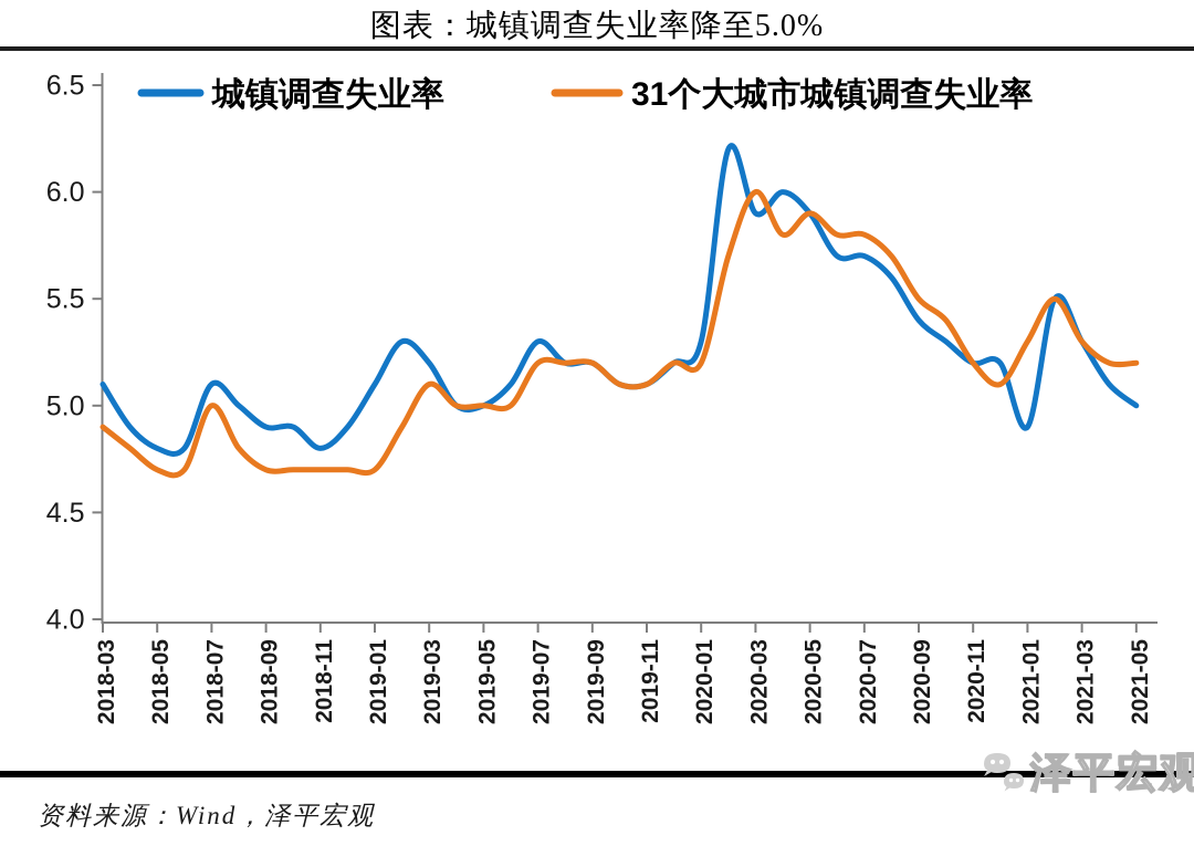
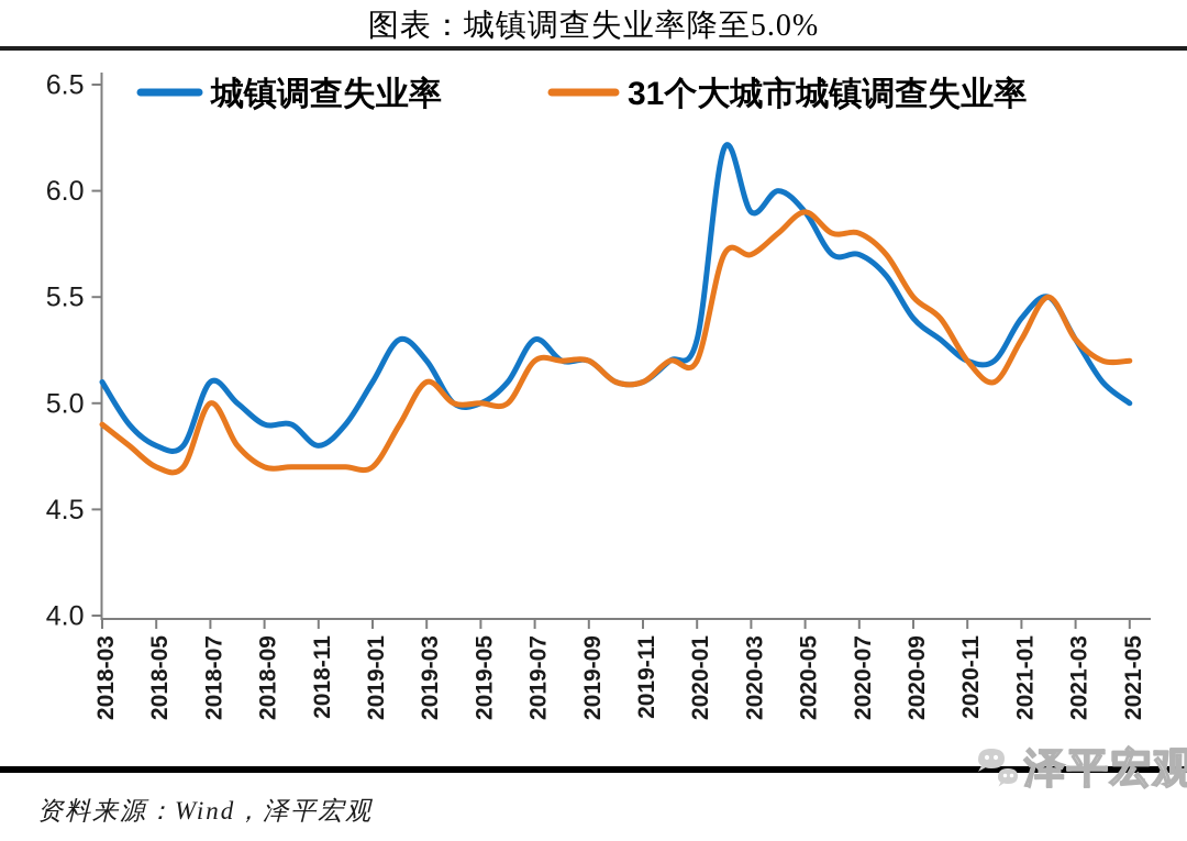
31个大城市城镇调查失业率/2020-03: 6.0 -> 5.7
城镇调查失业率/2021-01: 4.9 -> 5.4
